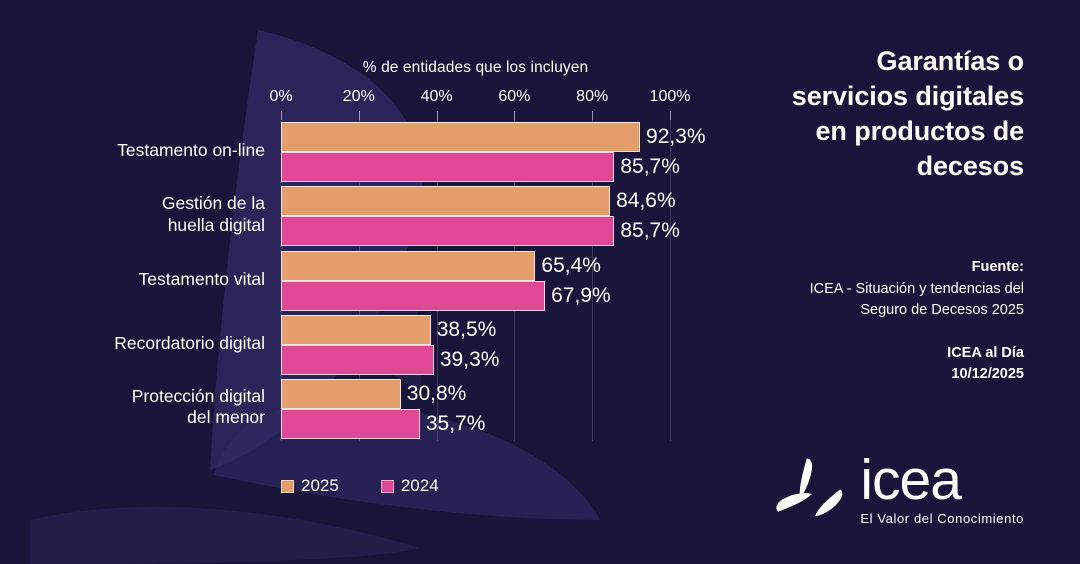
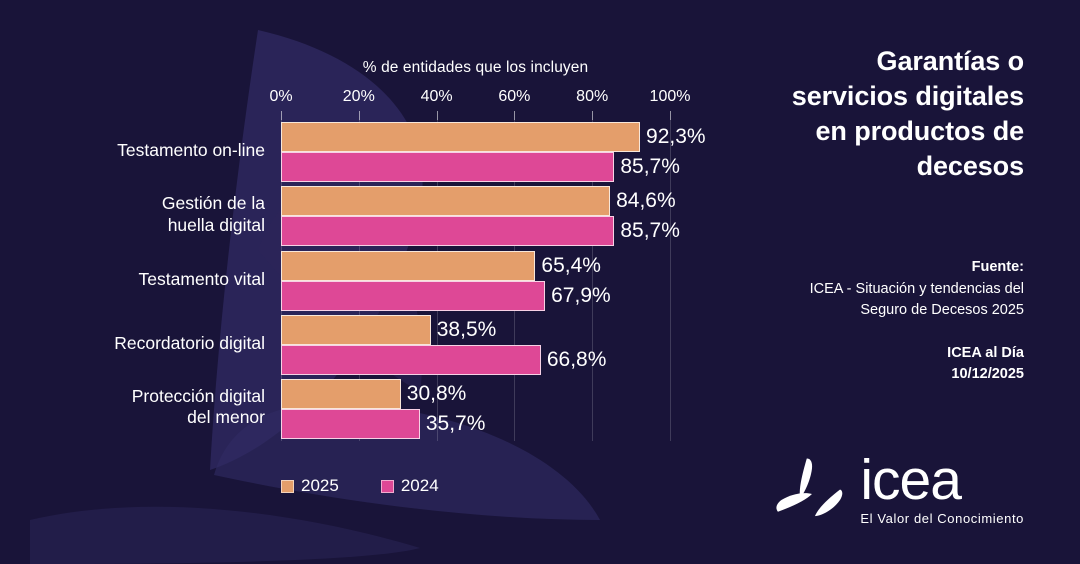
2024/Recordatorio digital: 39,3% -> 66,8%
